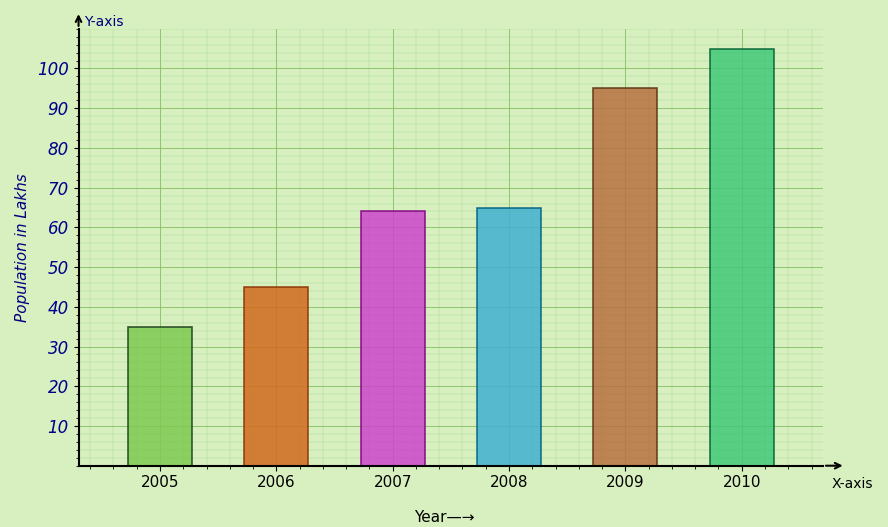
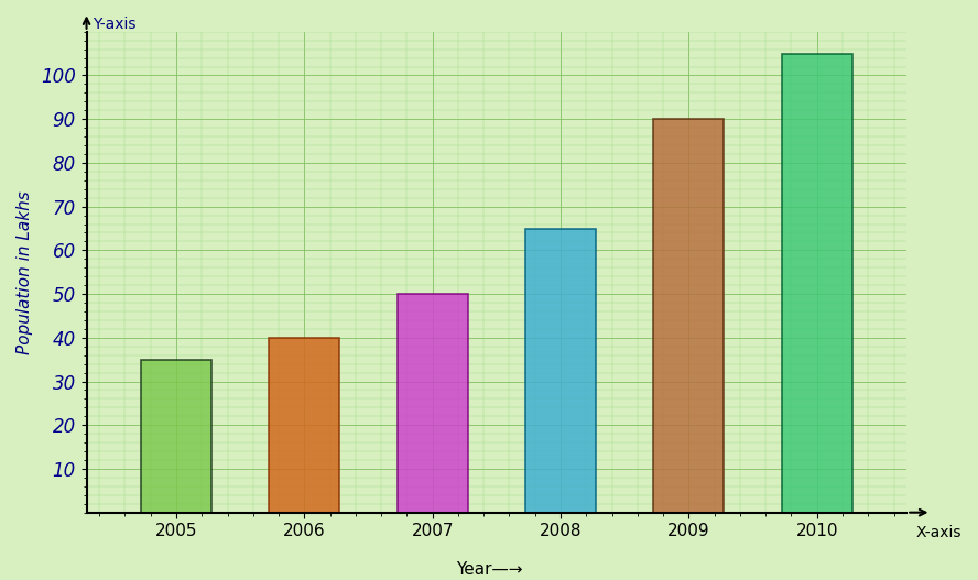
2006: 45 -> 40
2007: 64 -> 50
2009: 95 -> 90
